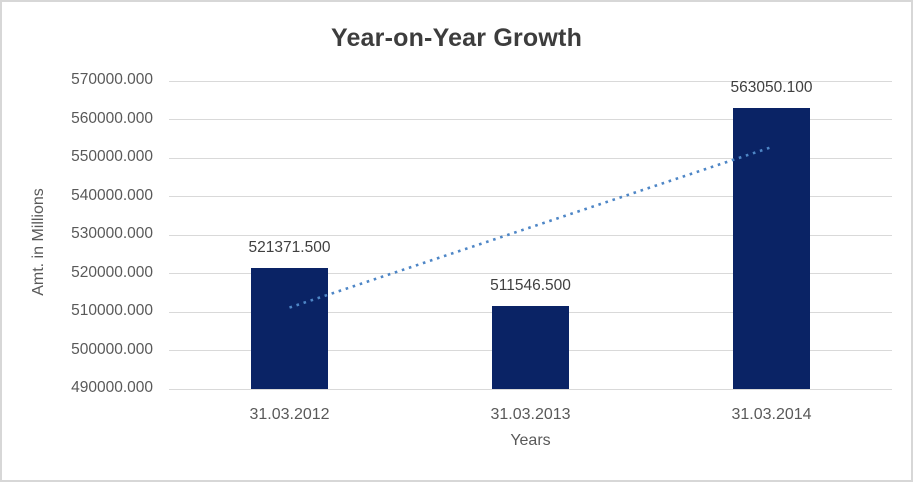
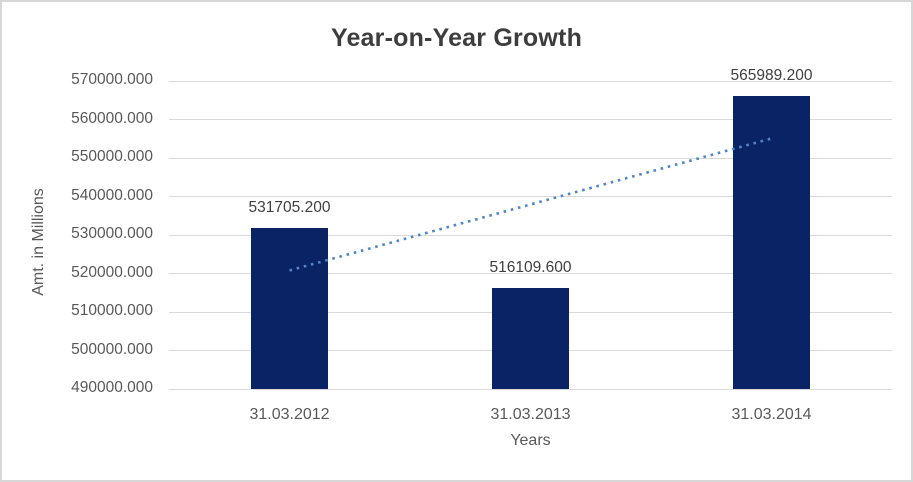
31.03.2012: 521371.500 -> 531705.200
31.03.2013: 511546.500 -> 516109.600
31.03.2014: 563050.100 -> 565989.200
